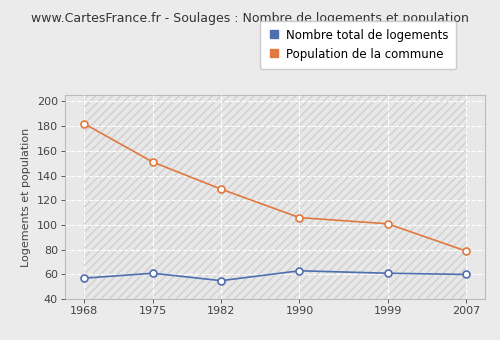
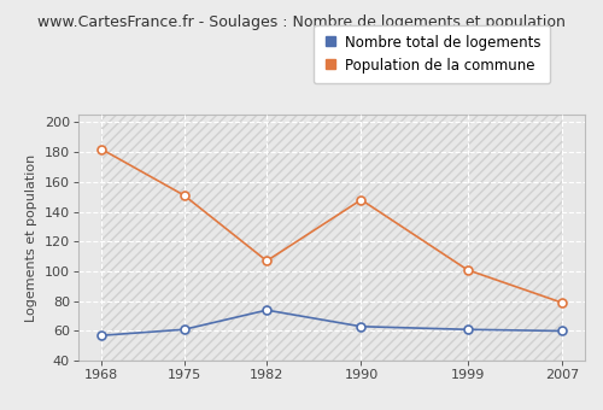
Nombre total de logements/1982: 55 -> 74
Population de la commune/1982: 129 -> 107
Population de la commune/1990: 106 -> 148
